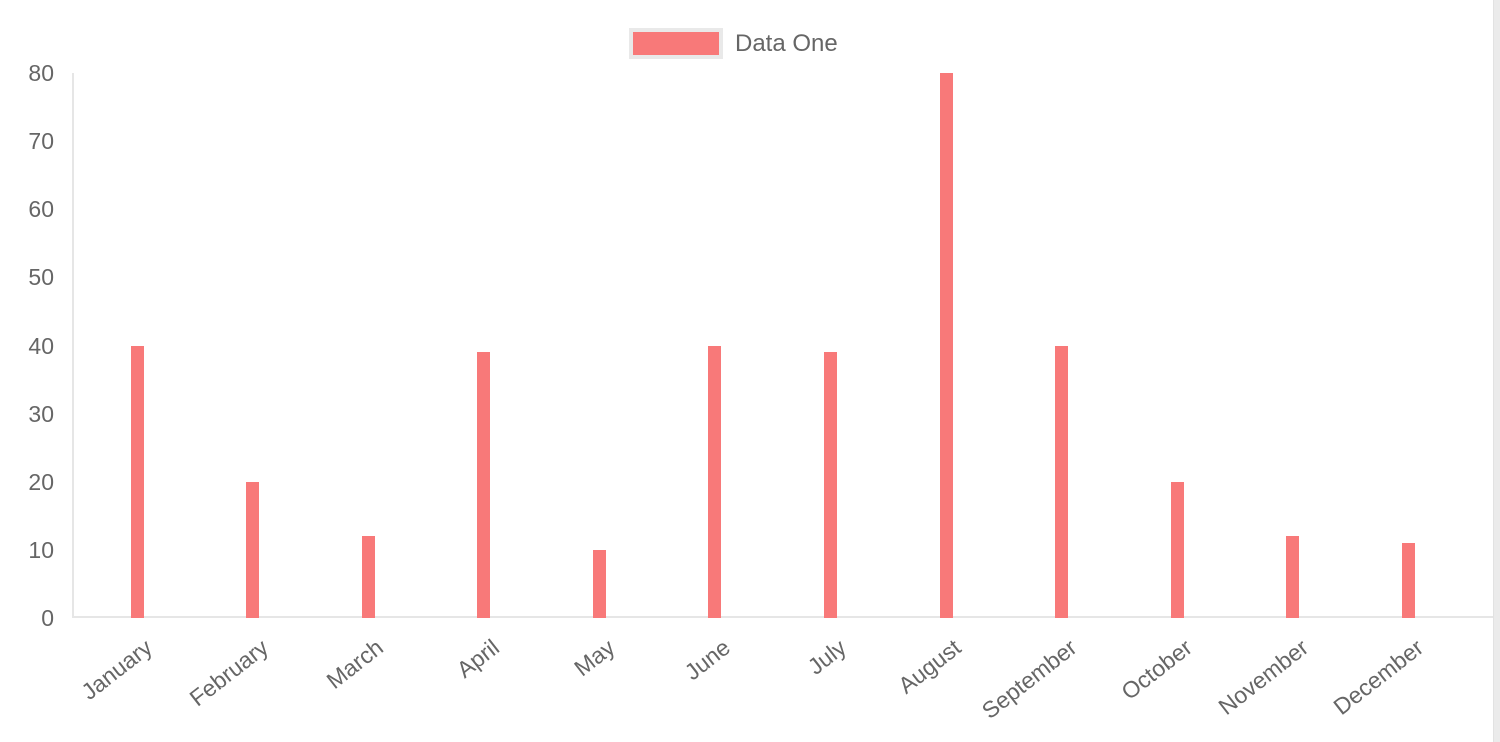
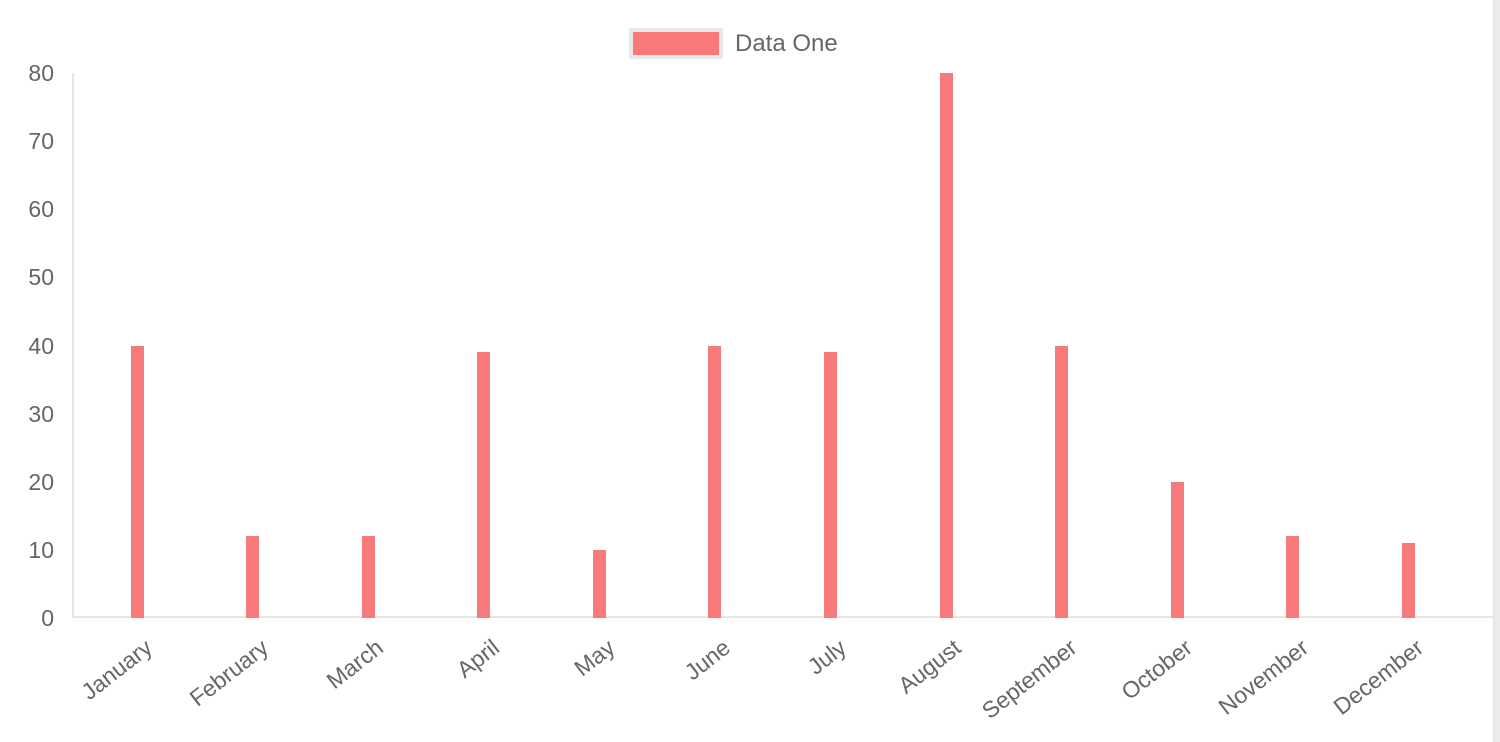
February: 20 -> 12
